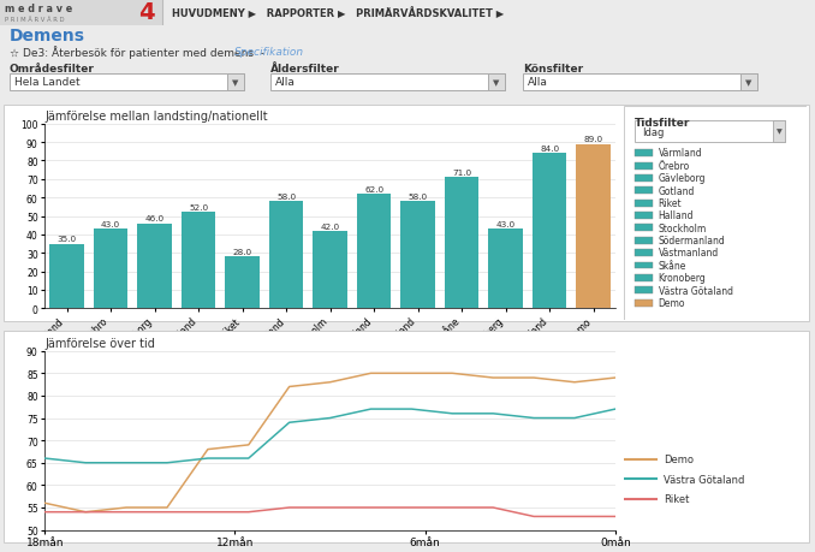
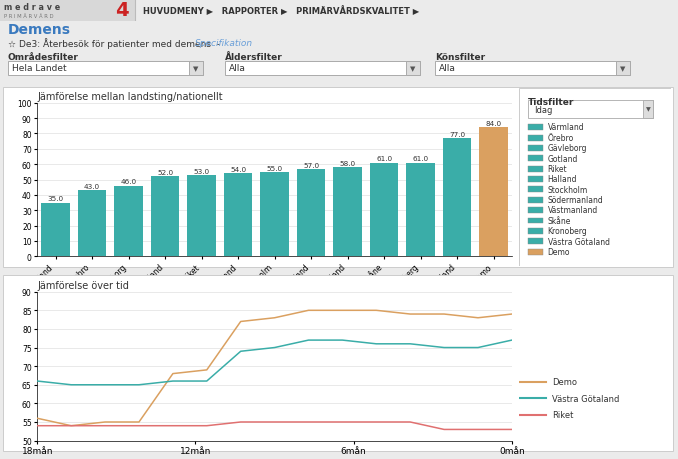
Jämförelse mellan landsting/nationellt/Riket: 28.0 -> 53.0
Jämförelse mellan landsting/nationellt/Halland: 58.0 -> 54.0
Jämförelse mellan landsting/nationellt/Stockholm: 42.0 -> 55.0
Jämförelse mellan landsting/nationellt/Södermanland: 62.0 -> 57.0
Jämförelse mellan landsting/nationellt/Skåne: 71.0 -> 61.0
Jämförelse mellan landsting/nationellt/Kronoberg: 43.0 -> 61.0
Jämförelse mellan landsting/nationellt/Västra Götaland: 84.0 -> 77.0
Jämförelse mellan landsting/nationellt/Demo: 89.0 -> 84.0
